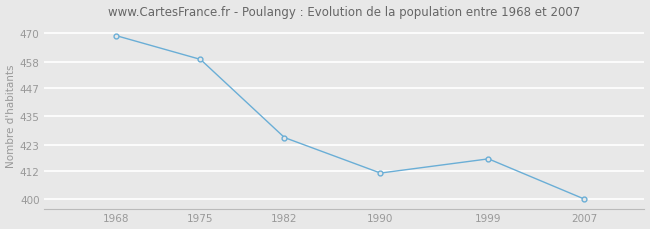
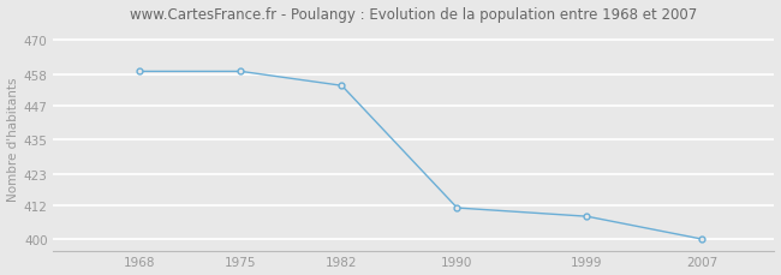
1968: 469 -> 459
1982: 426 -> 454
1999: 417 -> 408
